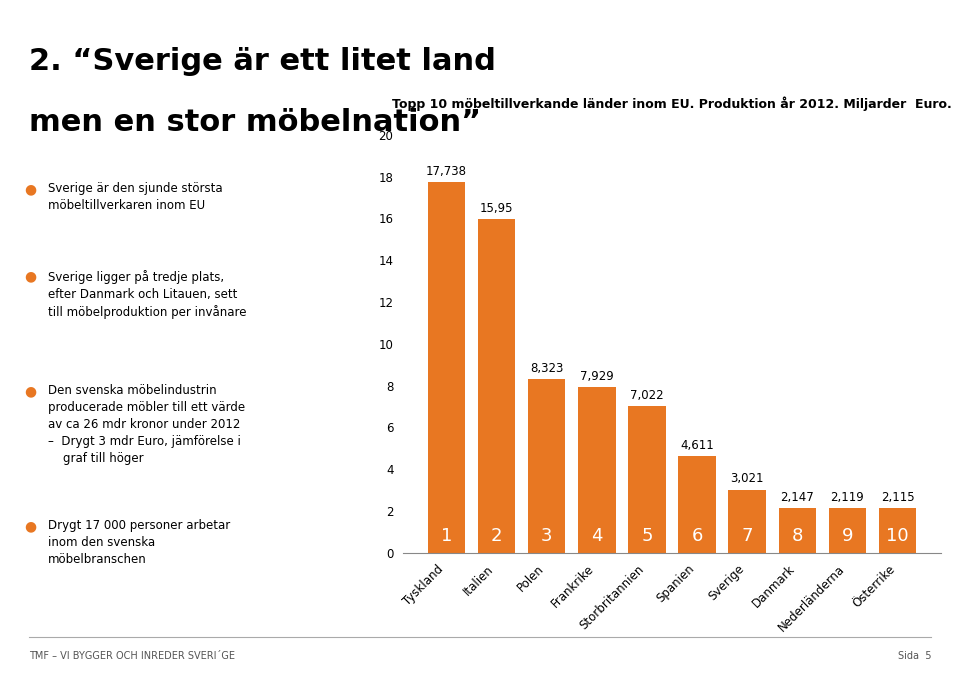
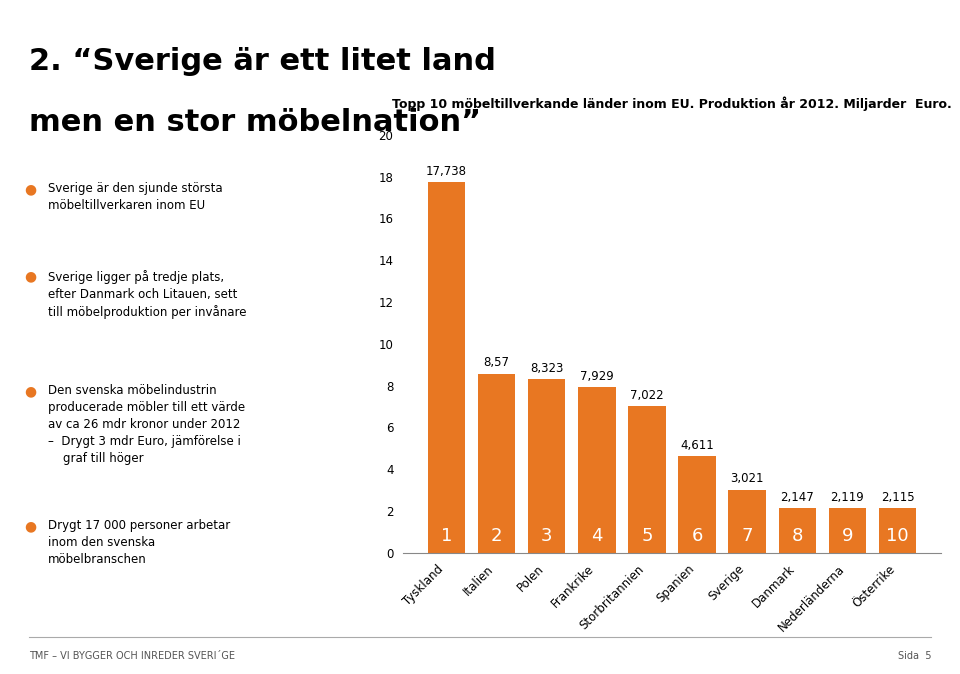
Italien: 15,95 -> 8,57
